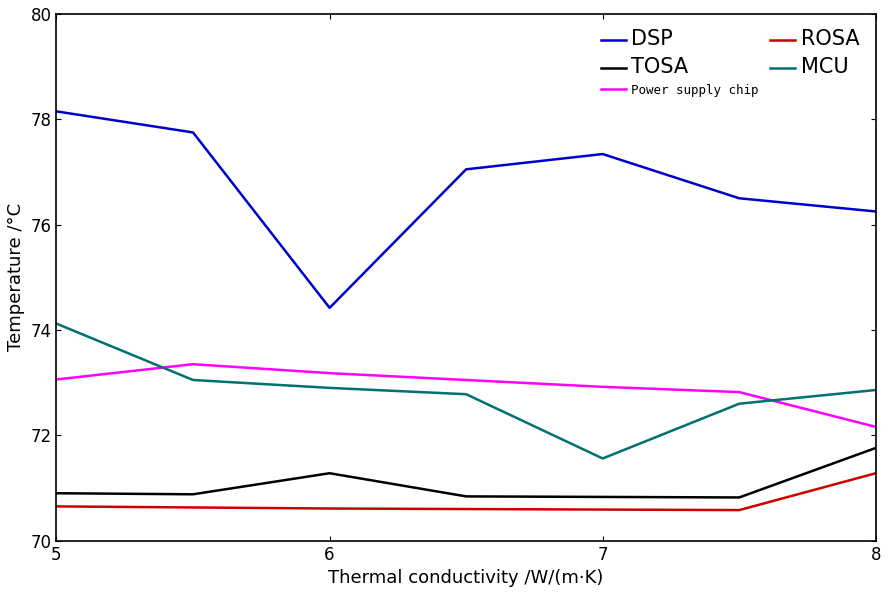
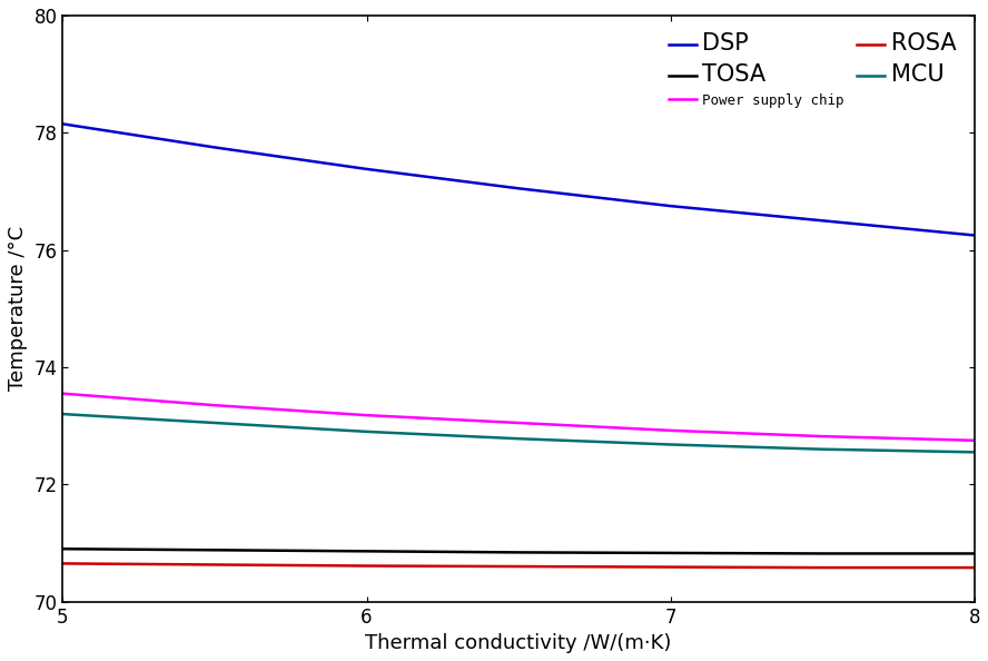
Power supply chip/5: 73.06 -> 73.55
MCU/5: 74.12 -> 73.20
DSP/6: 74.42 -> 77.38
TOSA/6: 71.28 -> 70.86
DSP/7: 77.34 -> 76.75
MCU/7: 71.56 -> 72.68
Power supply chip/8: 72.16 -> 72.75
MCU/8: 72.86 -> 72.55
TOSA/8: 71.76 -> 70.82
ROSA/8: 71.28 -> 70.58
